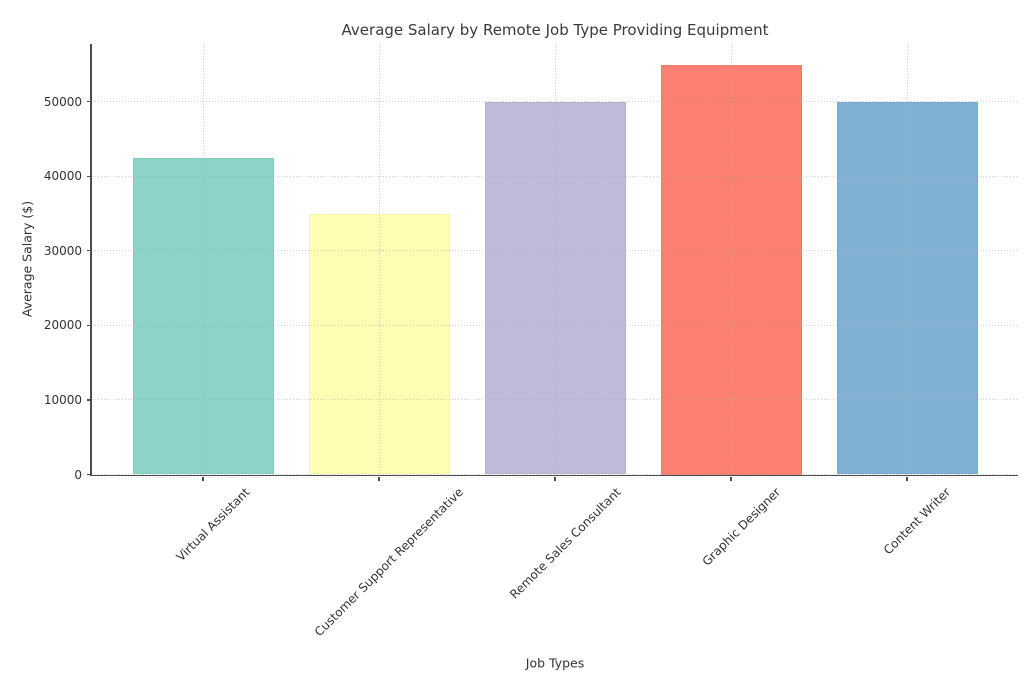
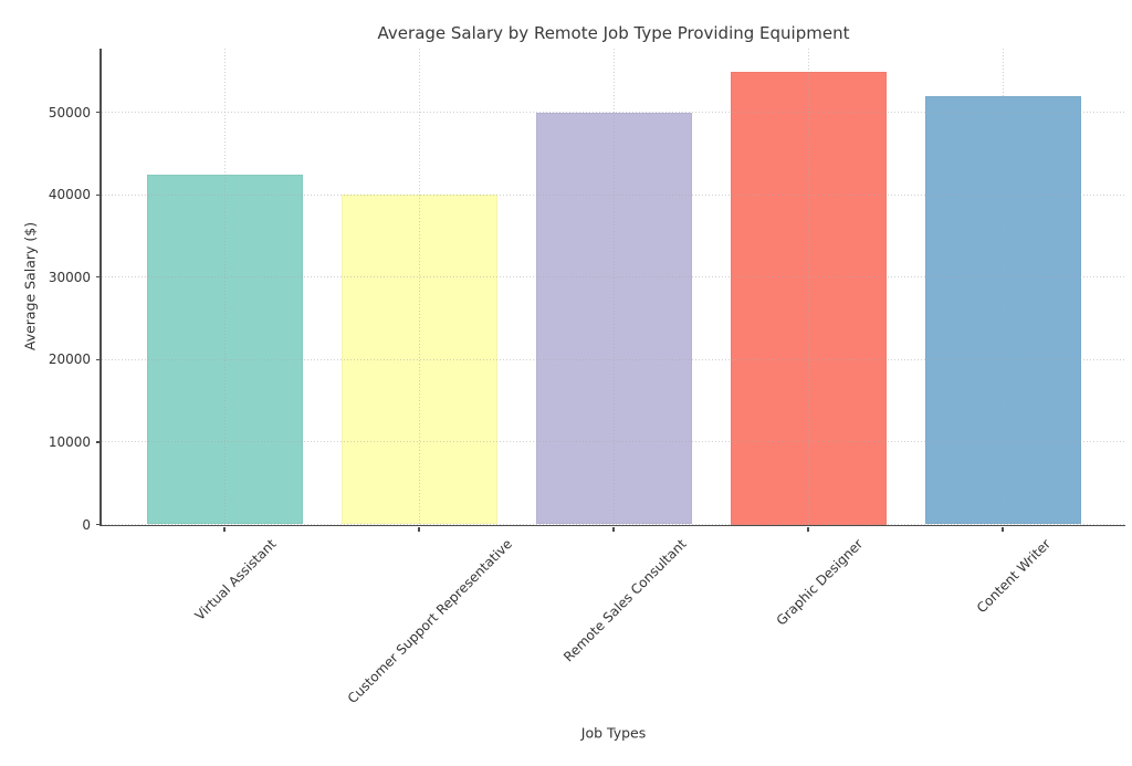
Customer Support Representative: 35000 -> 40000
Content Writer: 50000 -> 52000
